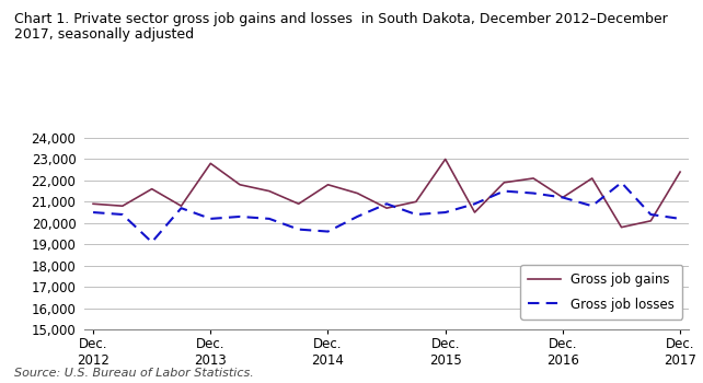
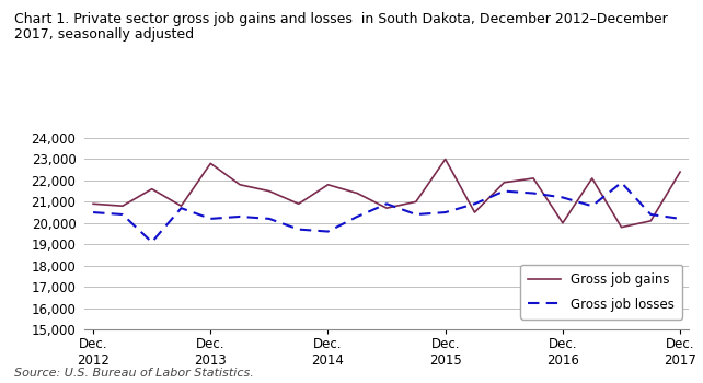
Gross job gains/Dec. 2016: 21,200 -> 20,000
